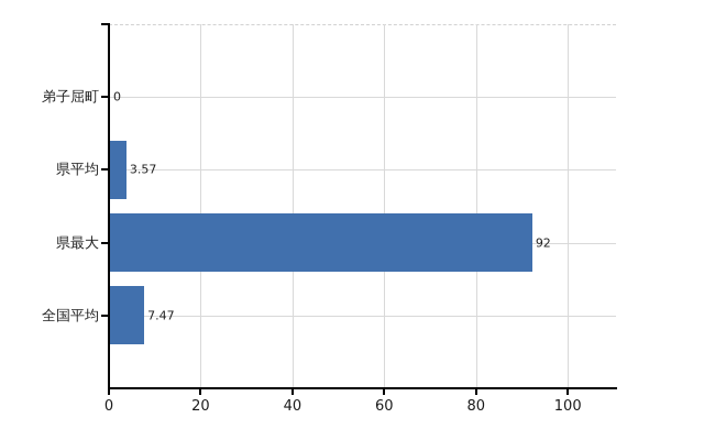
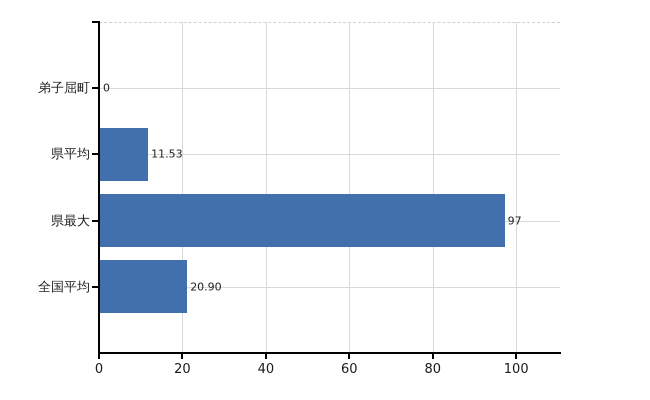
県平均: 3.57 -> 11.53
県最大: 92 -> 97
全国平均: 7.47 -> 20.90
